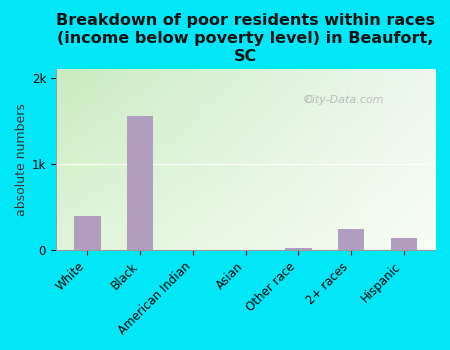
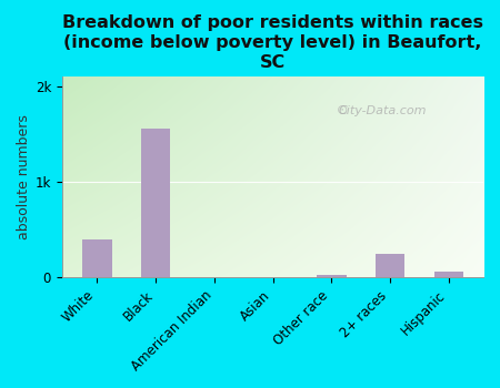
Hispanic: 0.14k -> 0.06k
